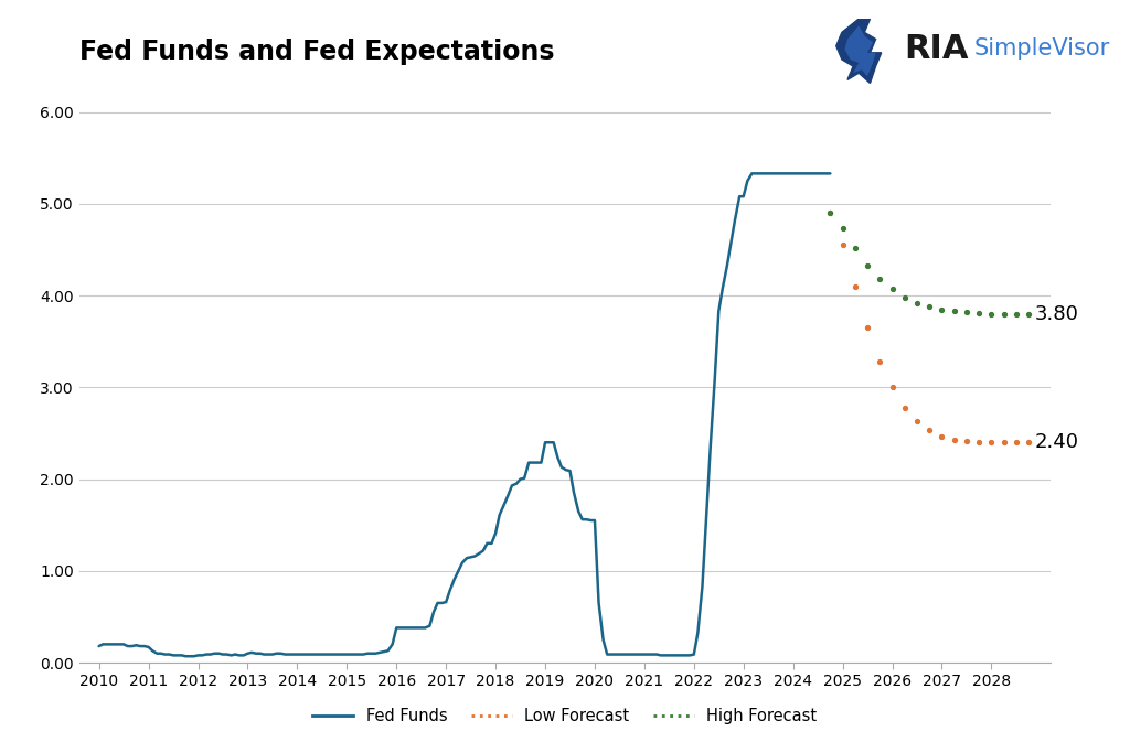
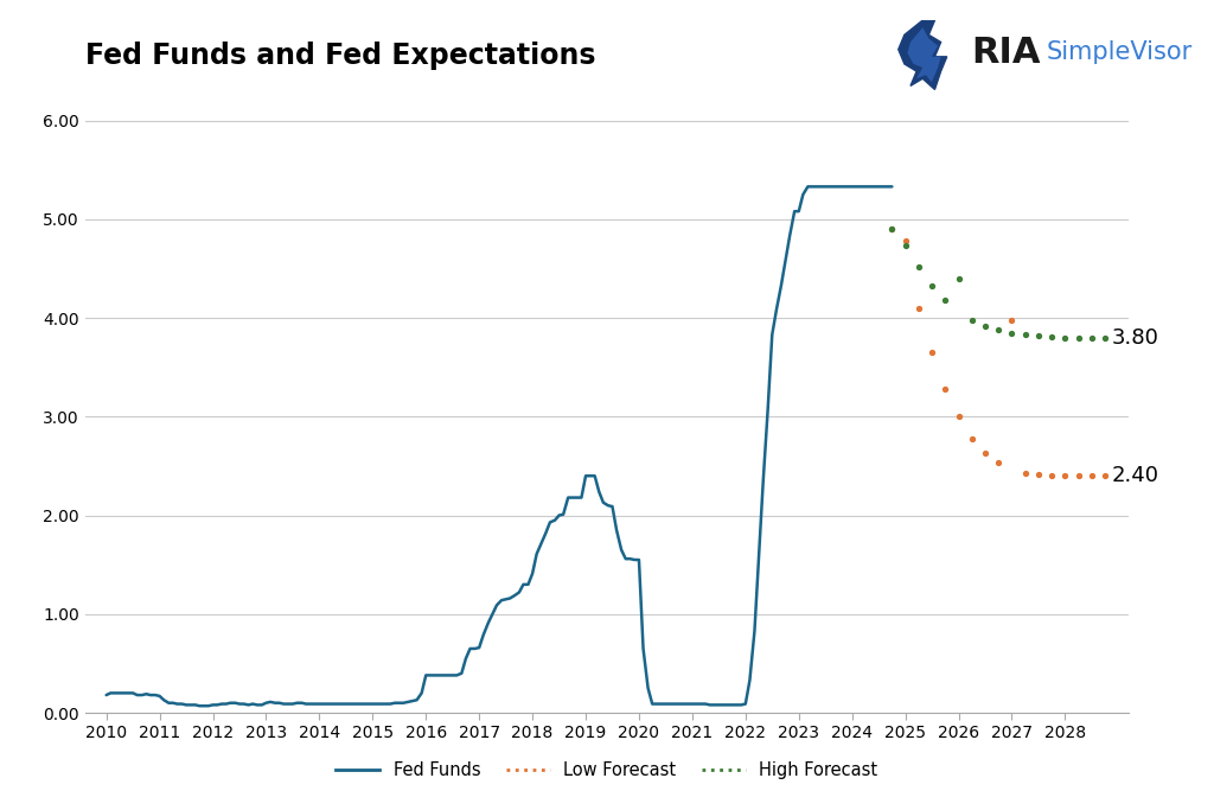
Low Forecast/2025: 4.55 -> 4.78
High Forecast/2026: 4.07 -> 4.40
Low Forecast/2027: 2.46 -> 3.98
